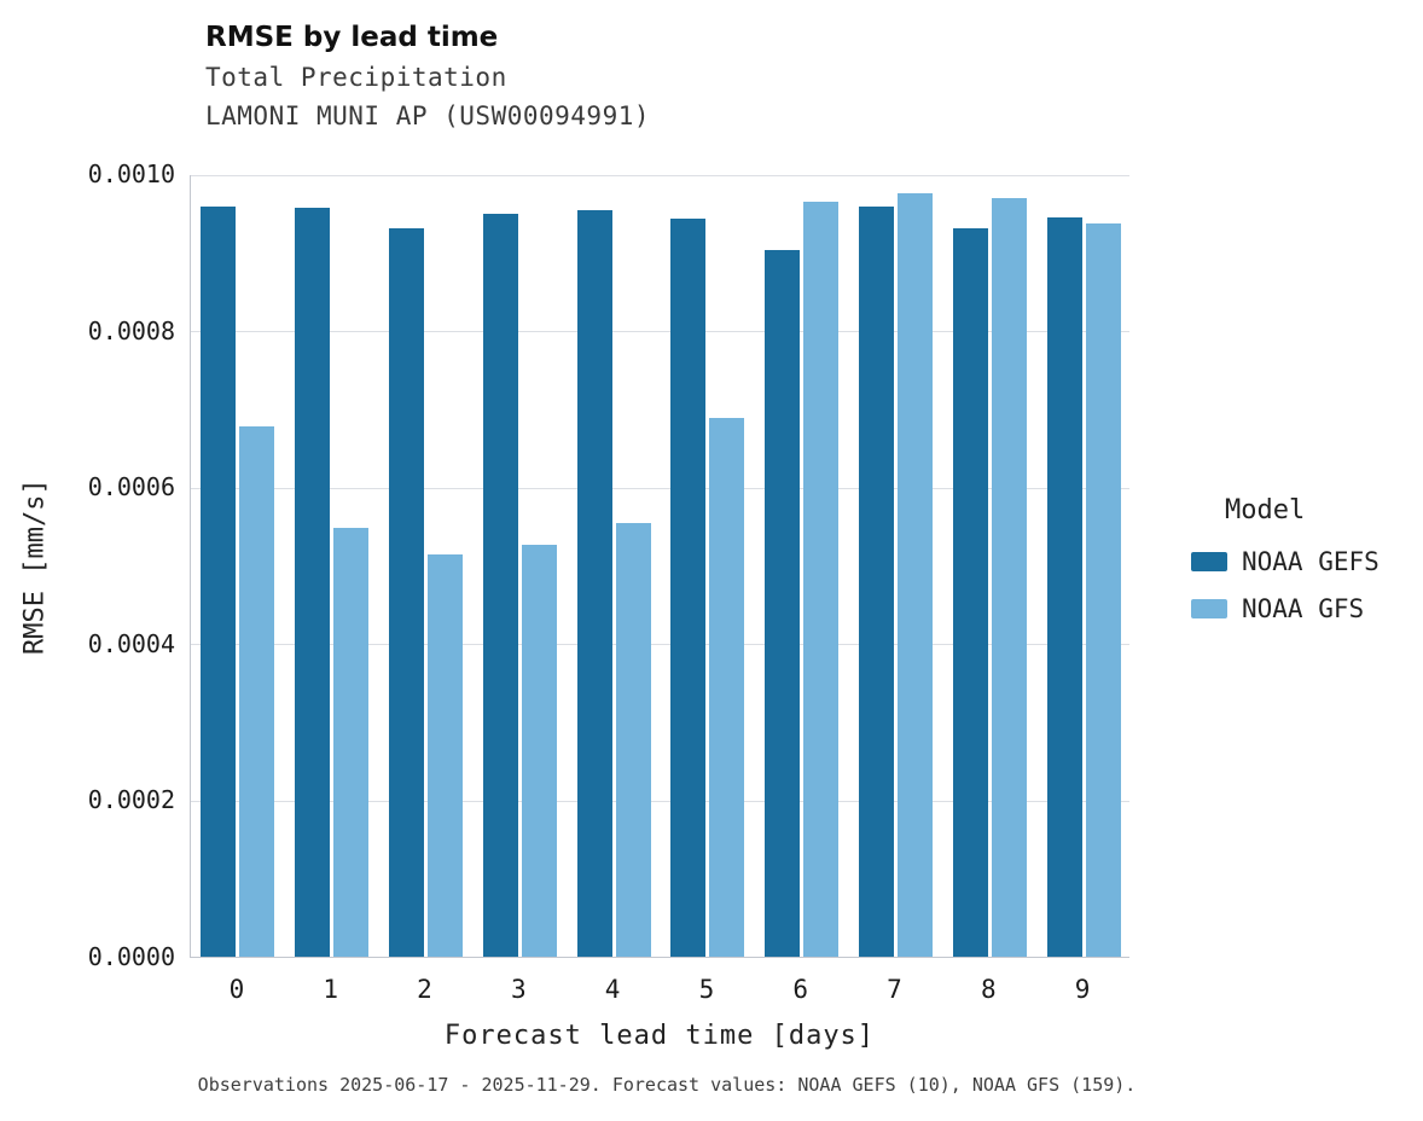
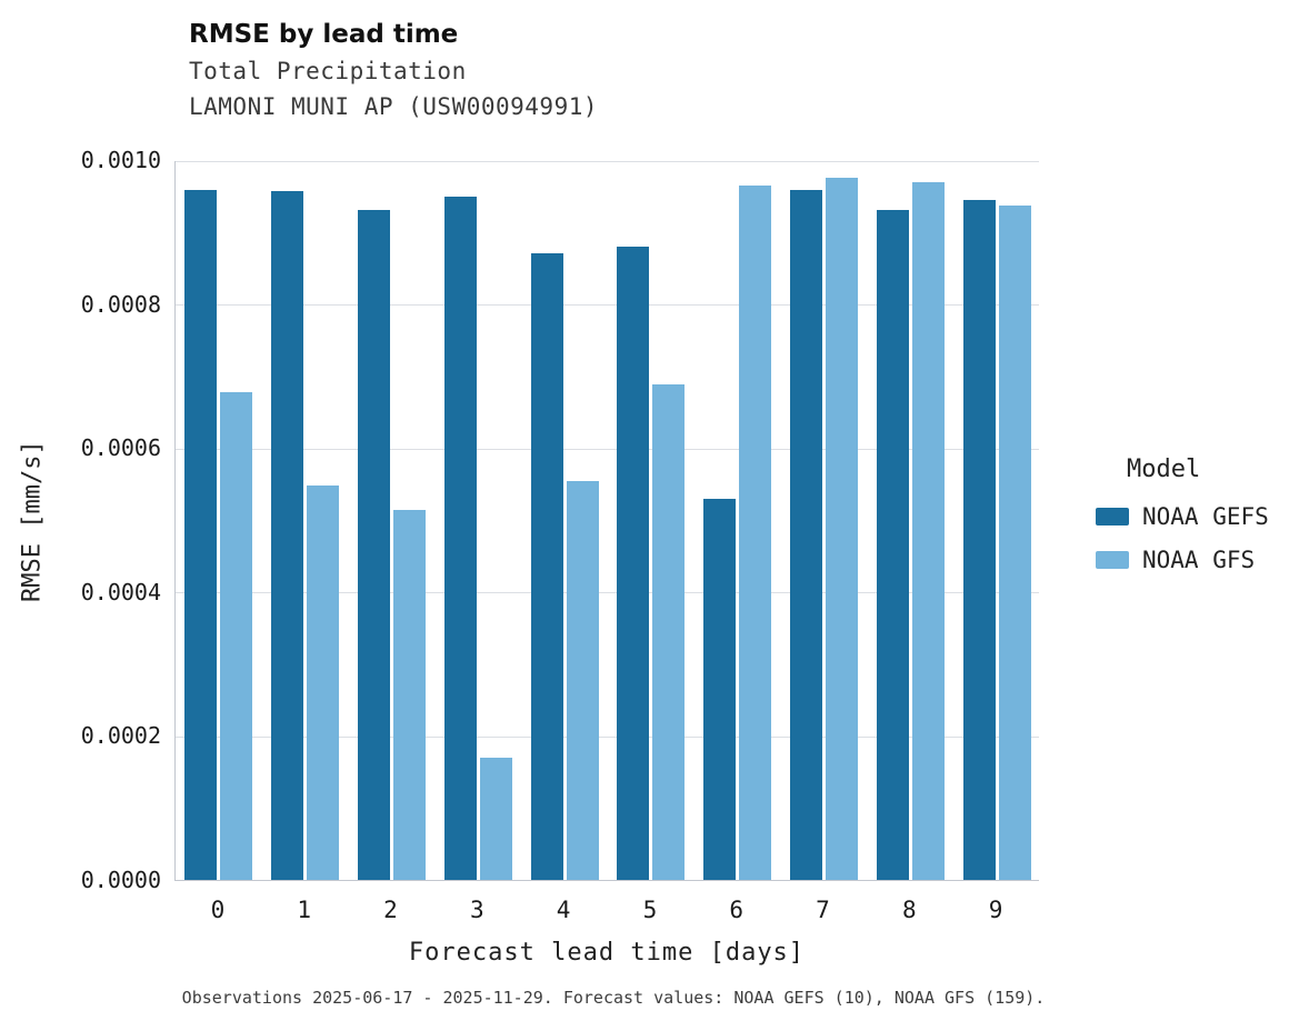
NOAA GFS/3: 0.00053 -> 0.00017
NOAA GEFS/4: 0.00095 -> 0.00087
NOAA GEFS/5: 0.00094 -> 0.00088
NOAA GEFS/6: 0.00090 -> 0.00053
